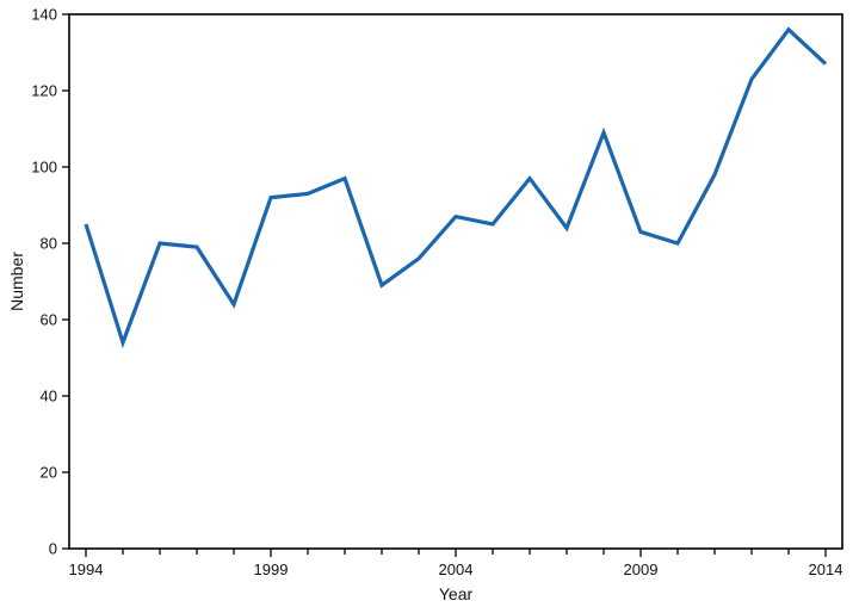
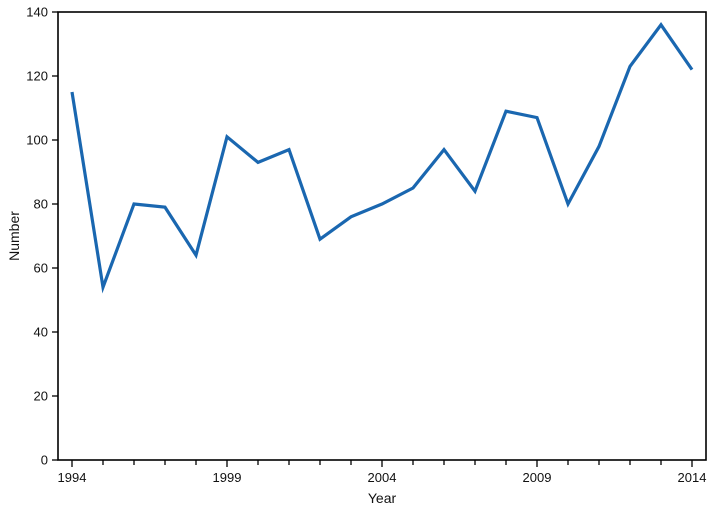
1994: 85 -> 115
1999: 92 -> 101
2004: 87 -> 80
2009: 83 -> 107
2014: 127 -> 122
